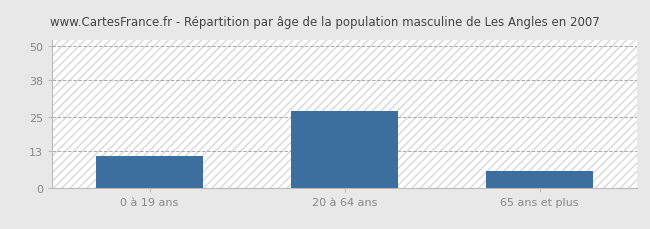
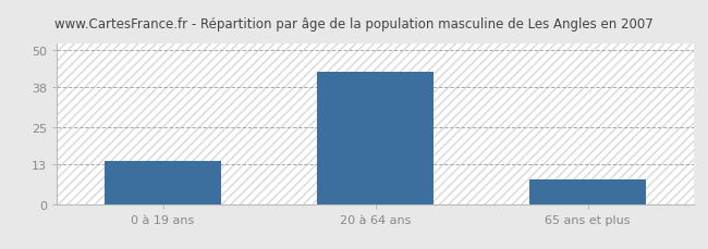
0 à 19 ans: 11 -> 14
20 à 64 ans: 27 -> 43
65 ans et plus: 6 -> 8
